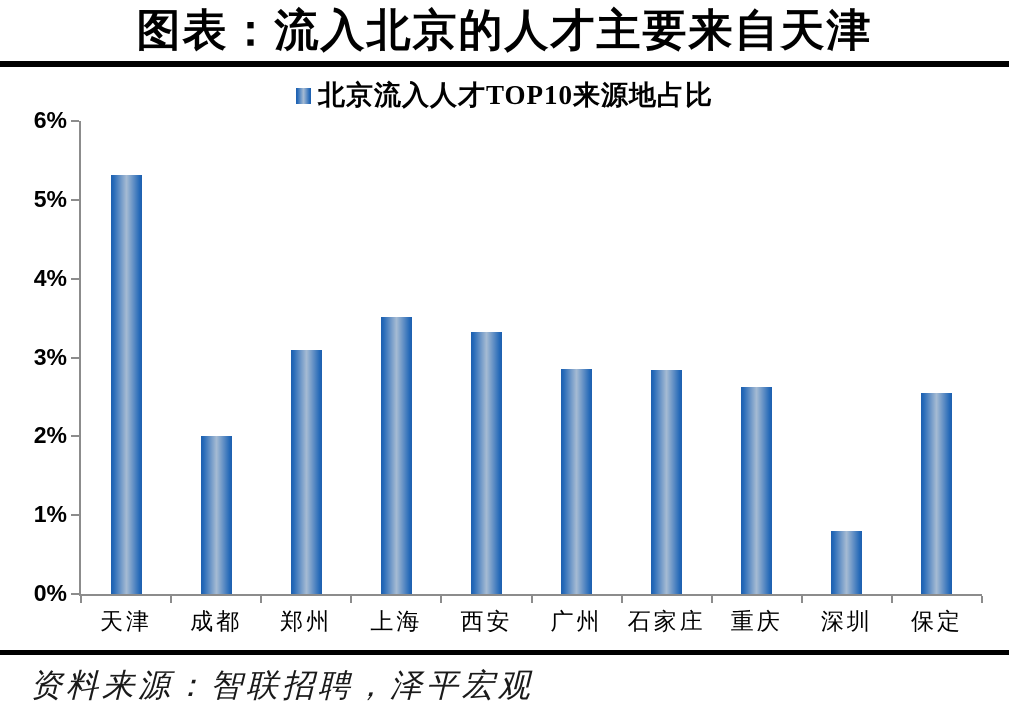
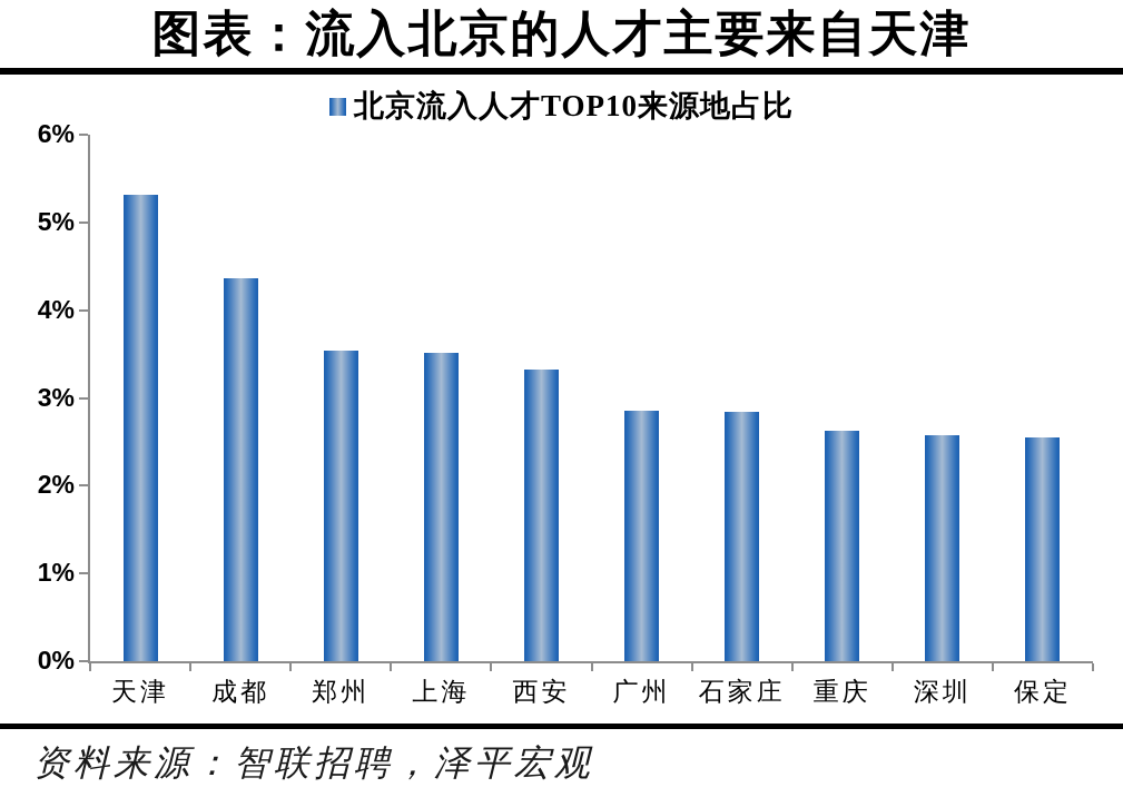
成都: 2.0% -> 4.4%
郑州: 3.1% -> 3.5%
深圳: 0.8% -> 2.6%
